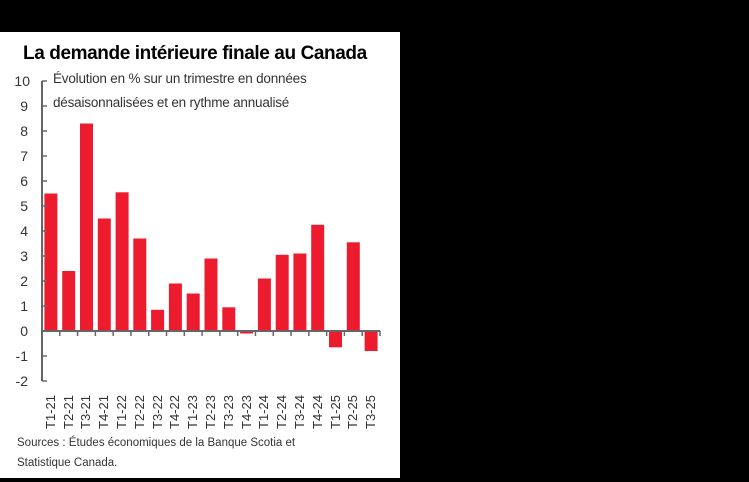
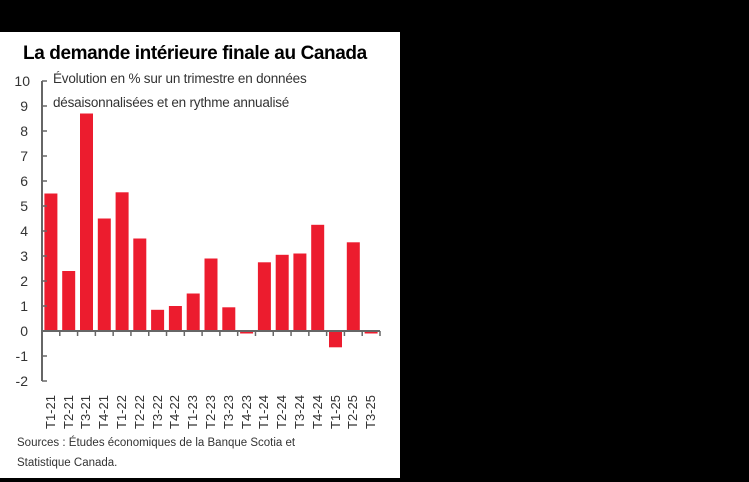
T3-21: 8.3 -> 8.7
T4-22: 1.9 -> 1.0
T1-24: 2.1 -> 2.8
T3-25: -0.8 -> -0.1
